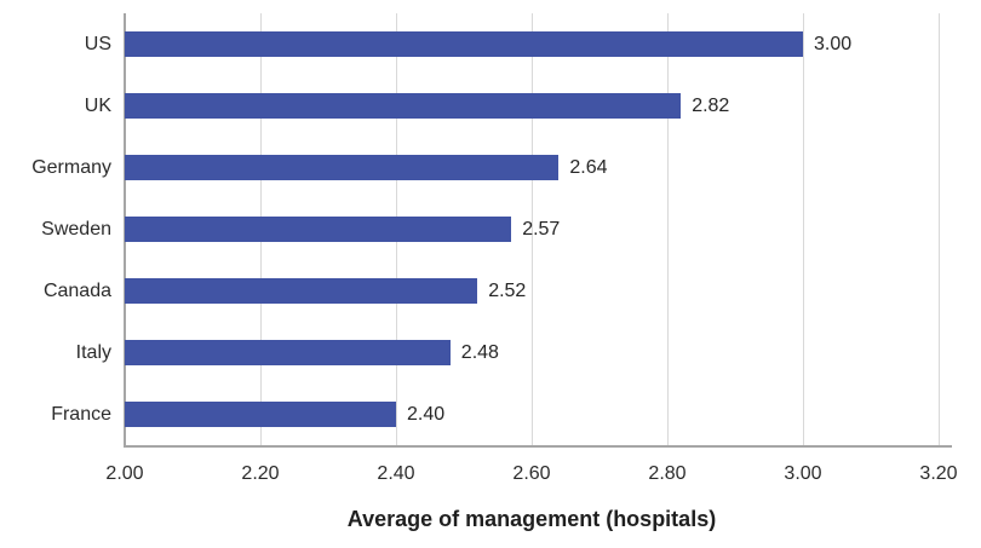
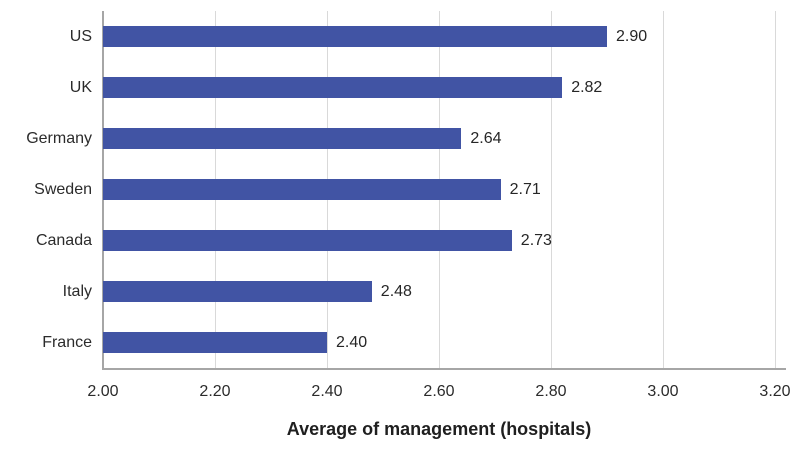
US: 3.00 -> 2.90
Sweden: 2.57 -> 2.71
Canada: 2.52 -> 2.73
